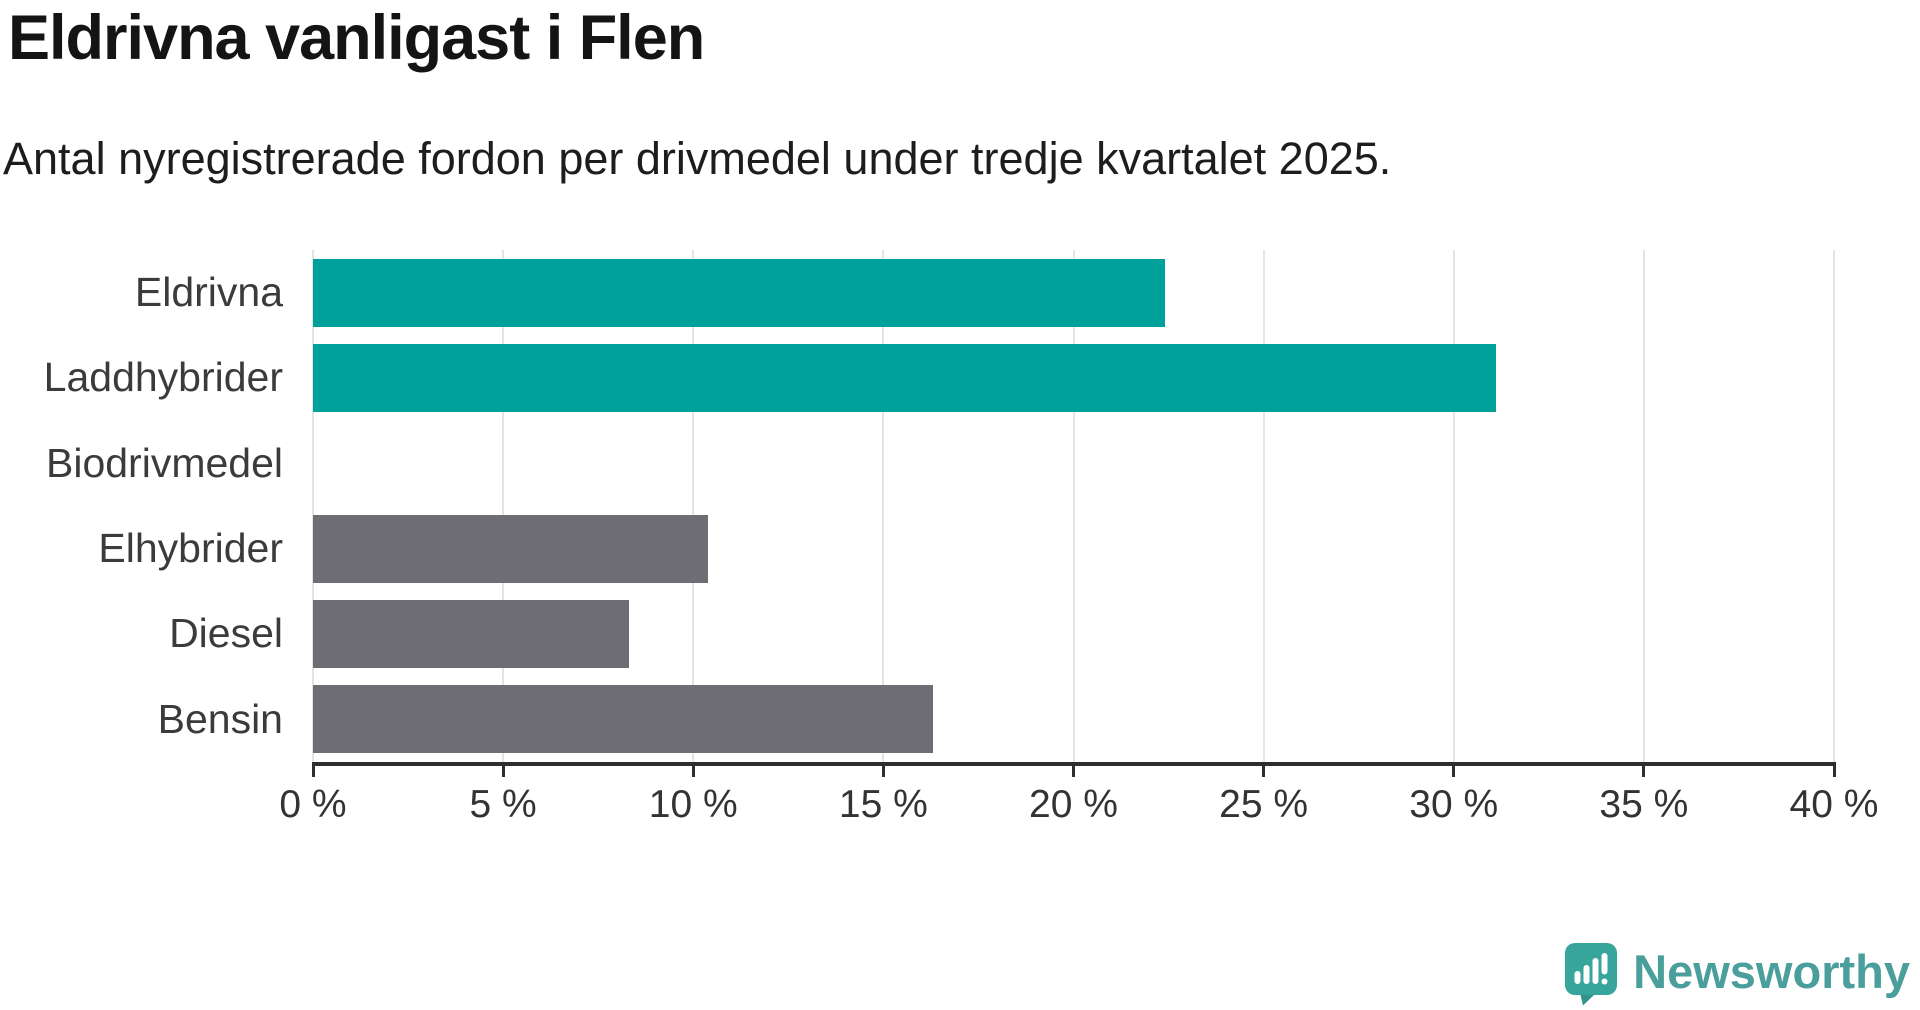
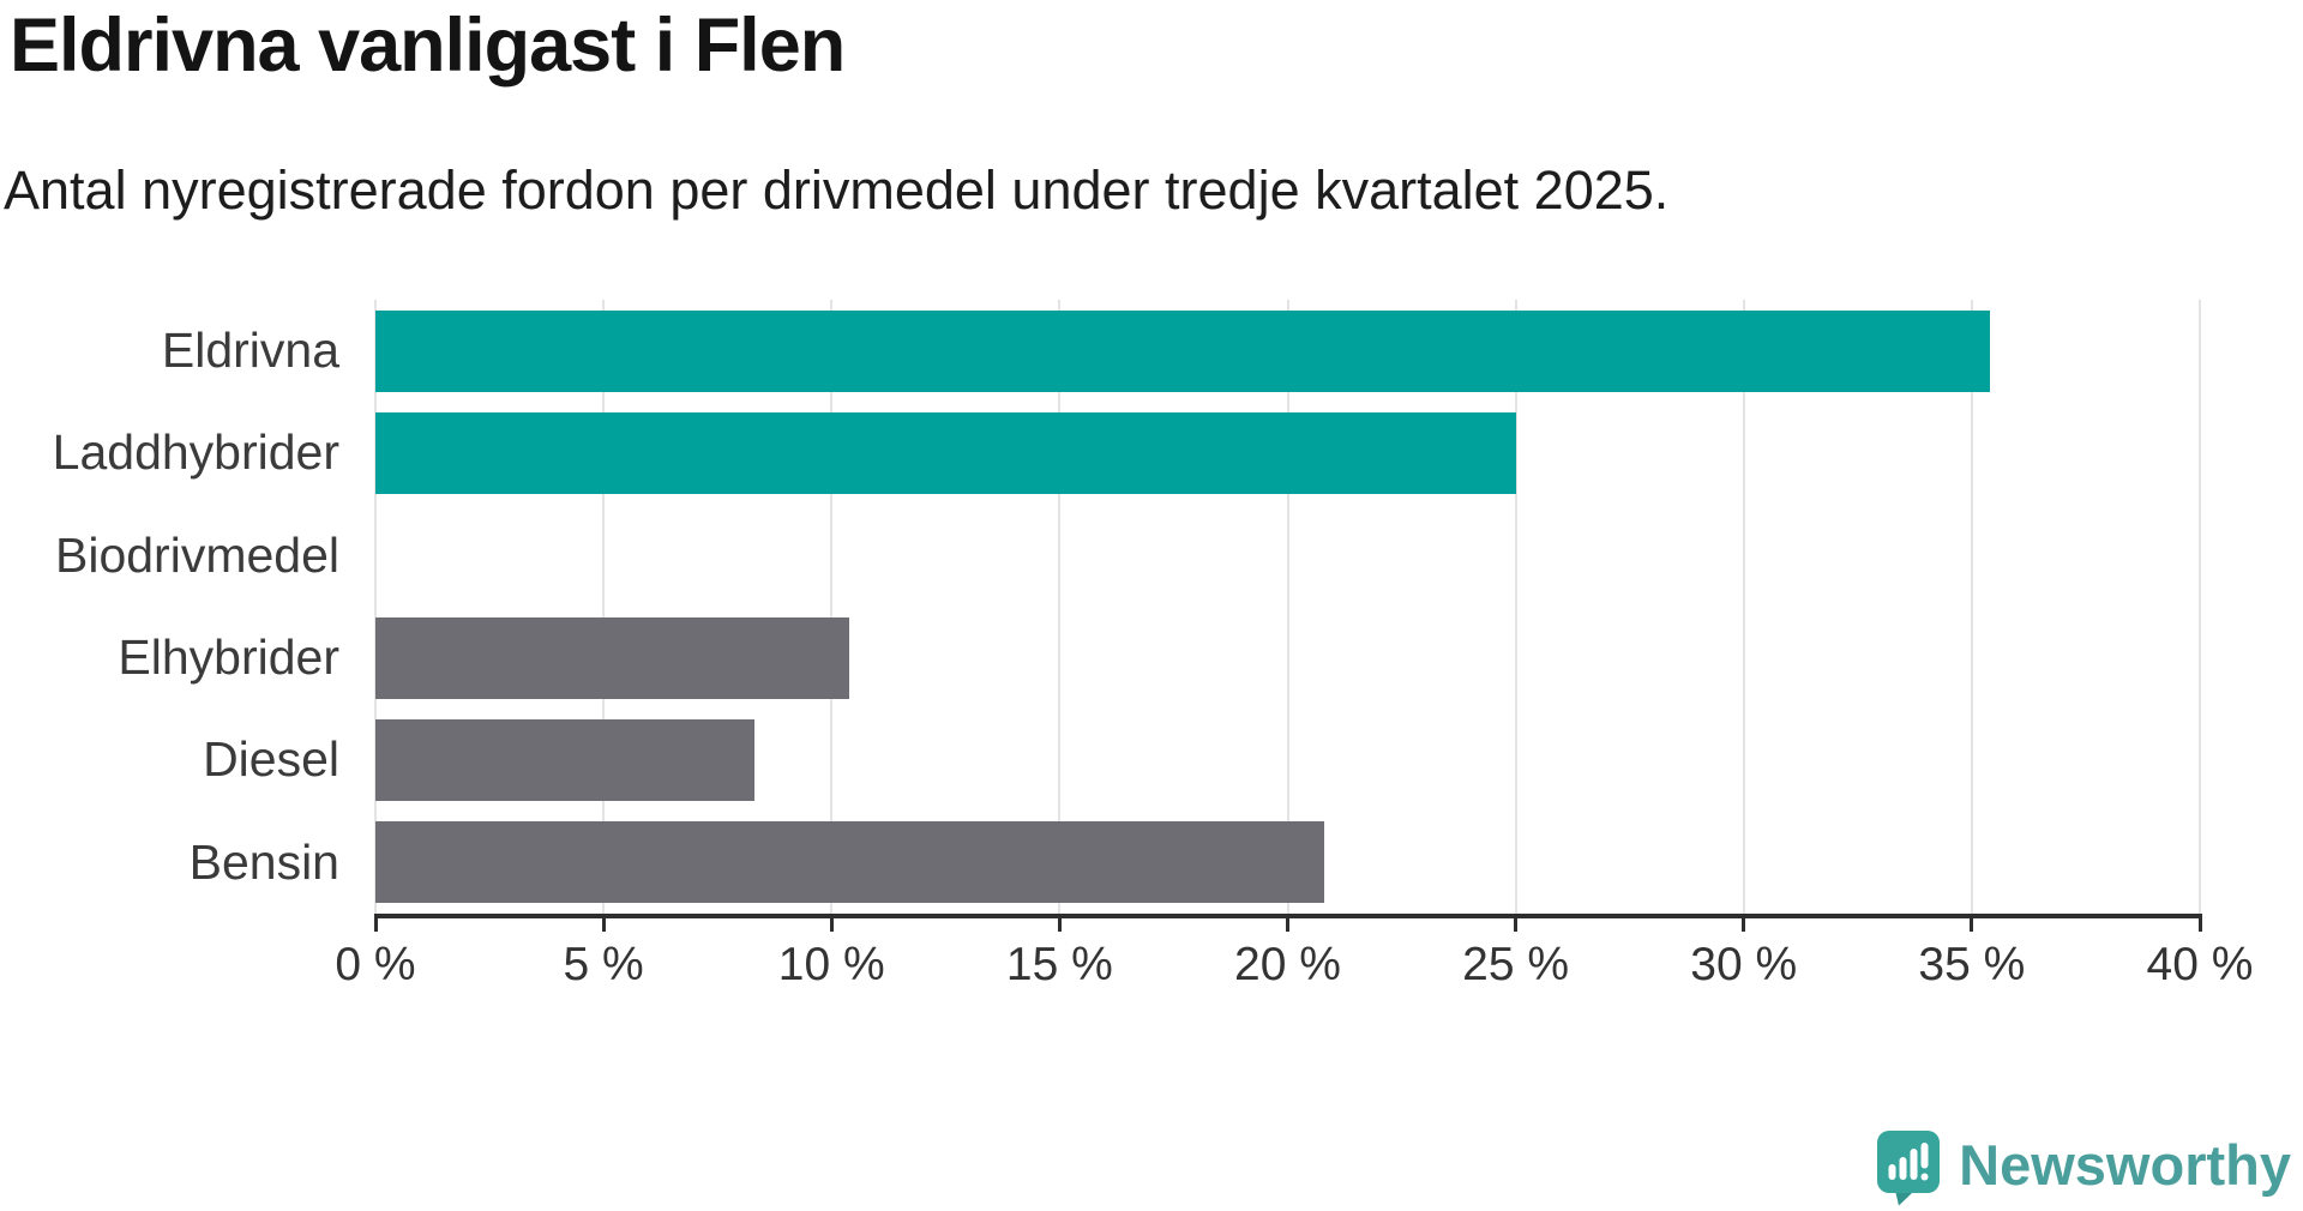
Eldrivna: 22.4% -> 35.4%
Laddhybrider: 31.1% -> 25.0%
Bensin: 16.3% -> 20.8%
